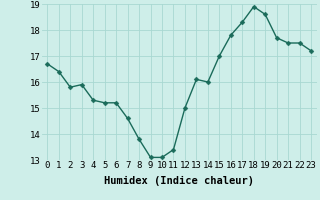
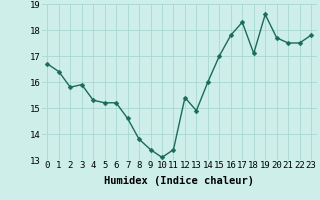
9: 13.1 -> 13.4
12: 15.0 -> 15.4
13: 16.1 -> 14.9
18: 18.9 -> 17.1
23: 17.2 -> 17.8
